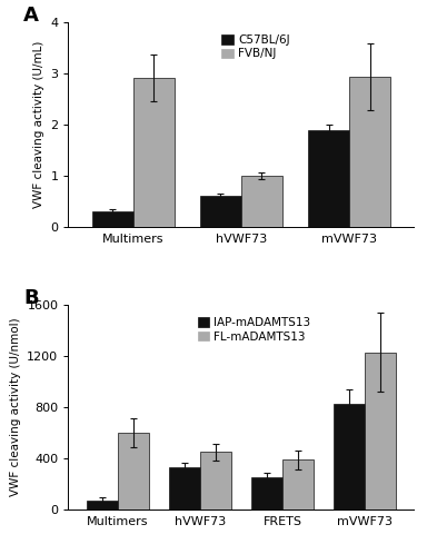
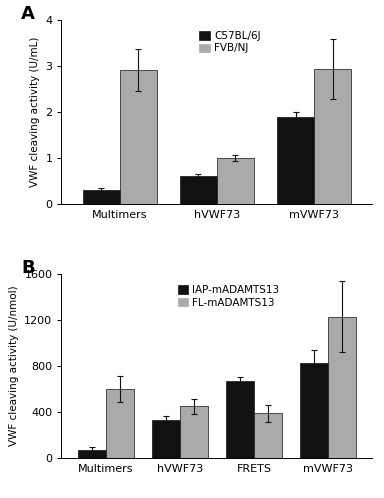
IAP-mADAMTS13/FRETS: 250 -> 670
